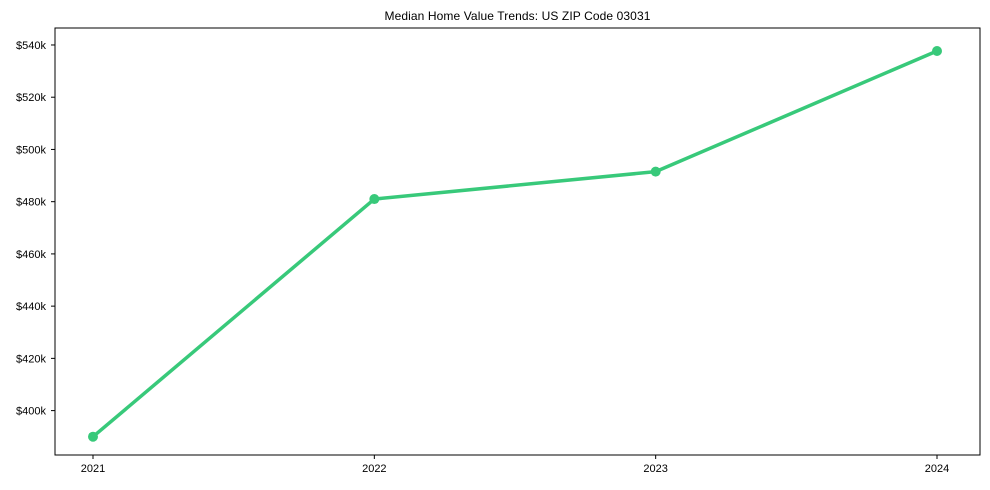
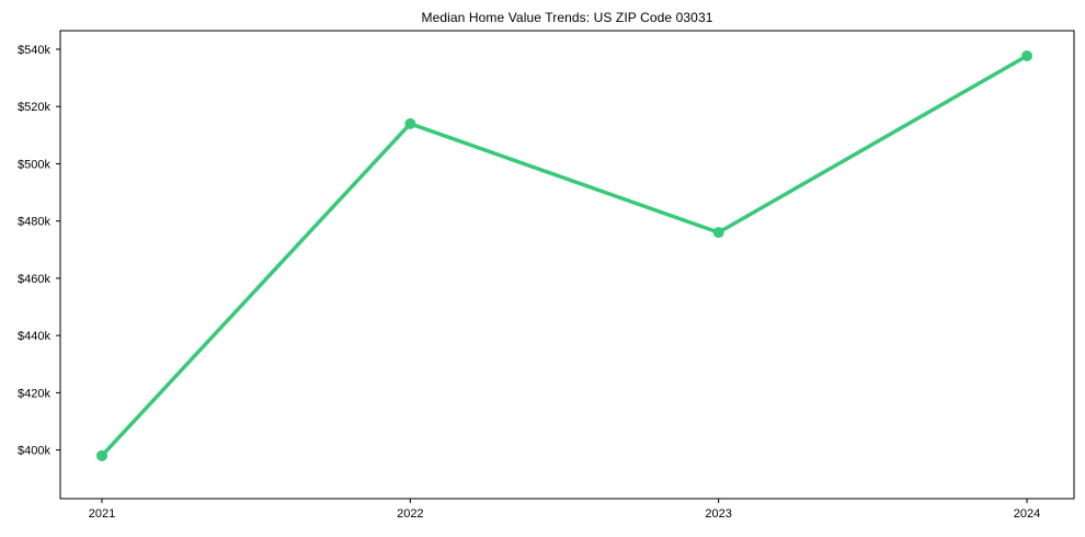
2021: $390k -> $398k
2022: $481k -> $514k
2023: $492k -> $476k
